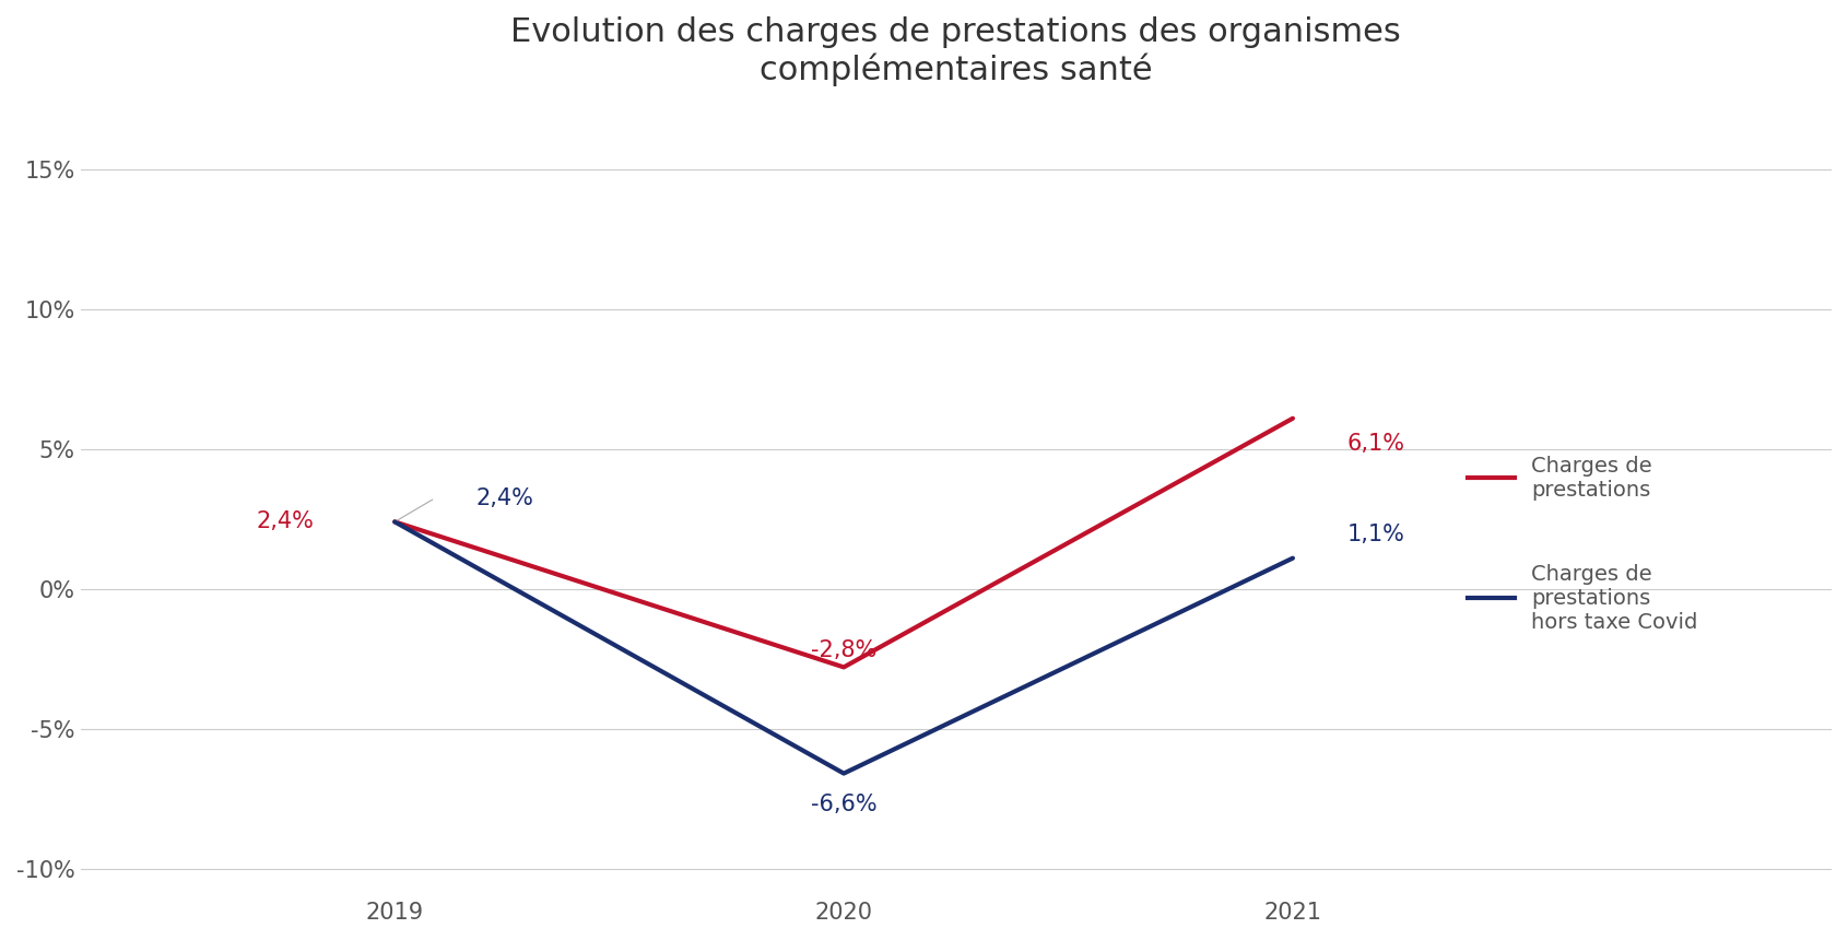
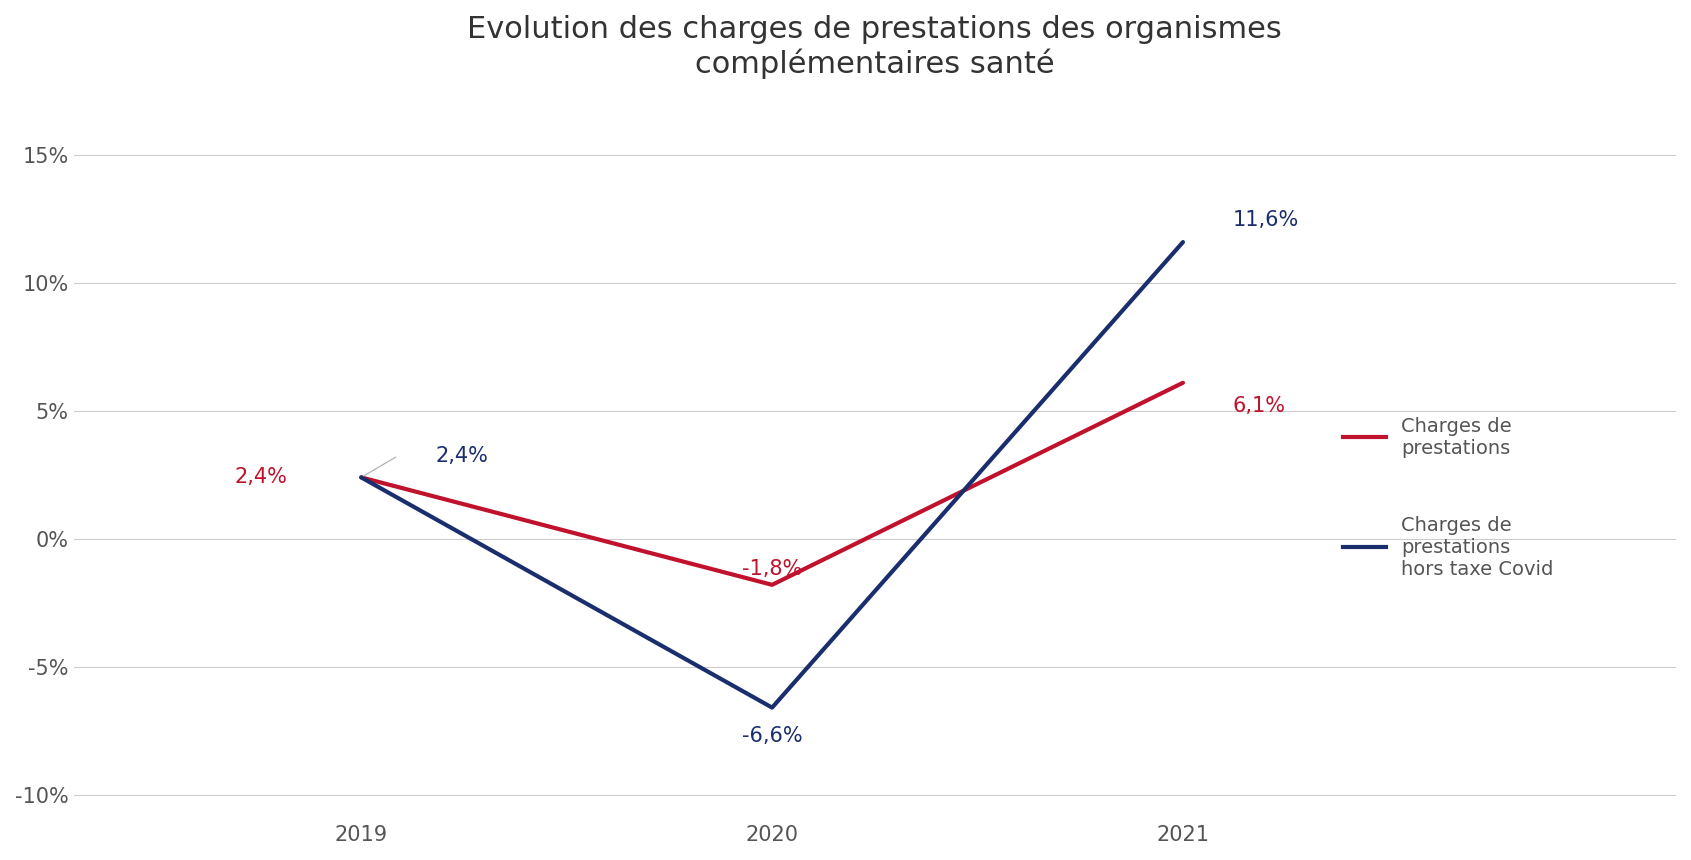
Charges de prestations/2020: -2,8% -> -1,8%
Charges de prestations hors taxe Covid/2021: 1,1% -> 11,6%
